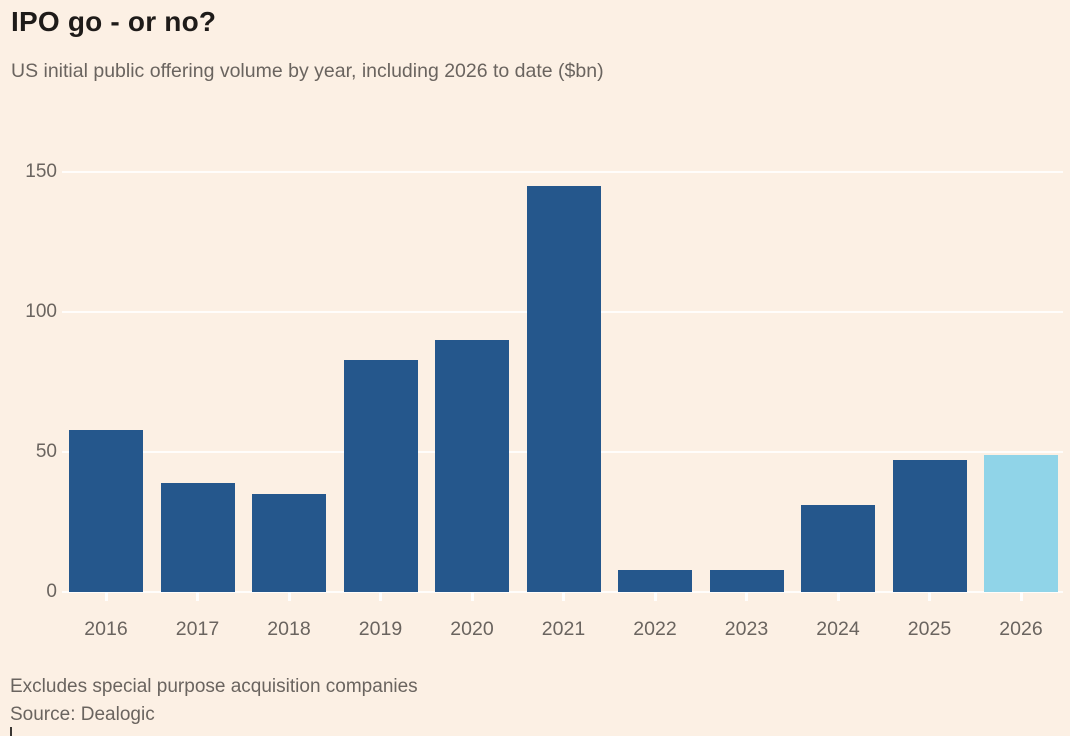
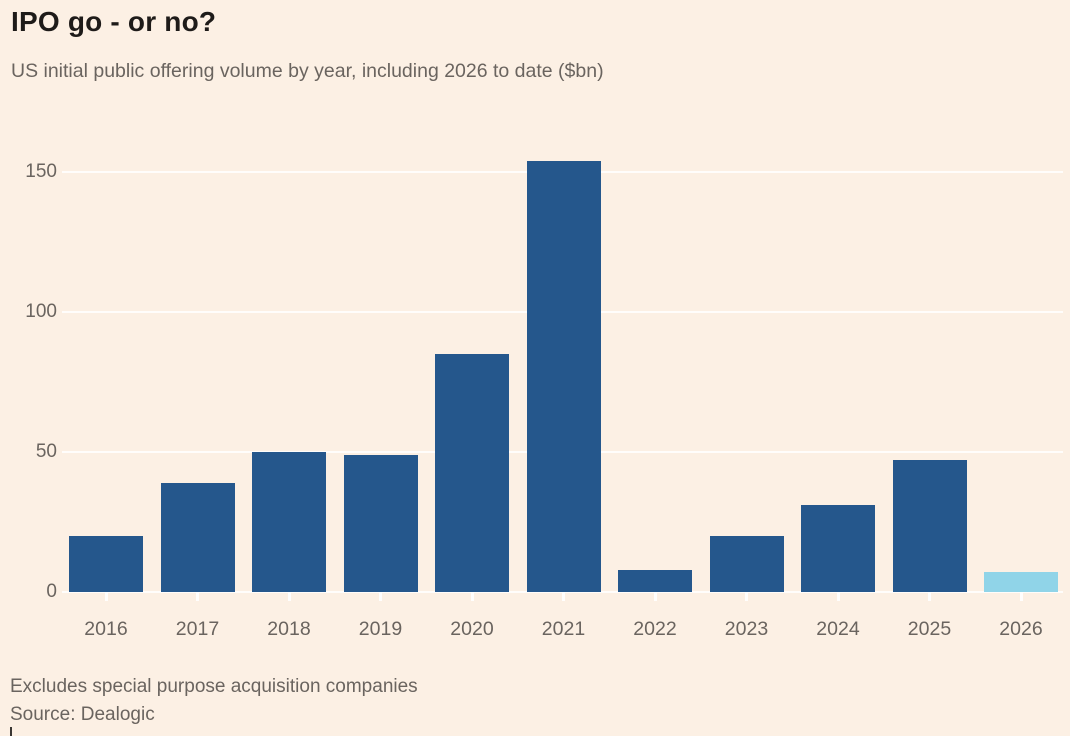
2016: 58 -> 20
2018: 35 -> 50
2019: 83 -> 49
2020: 90 -> 85
2021: 145 -> 154
2023: 8 -> 20
2026: 49 -> 7
